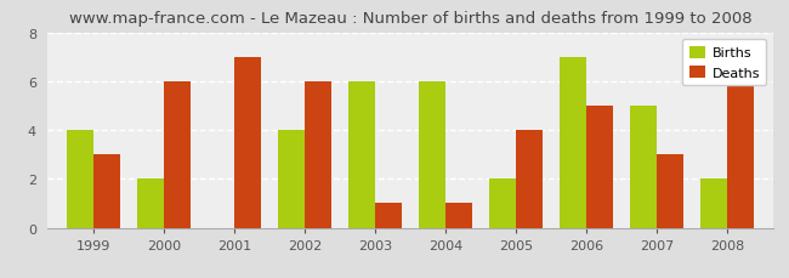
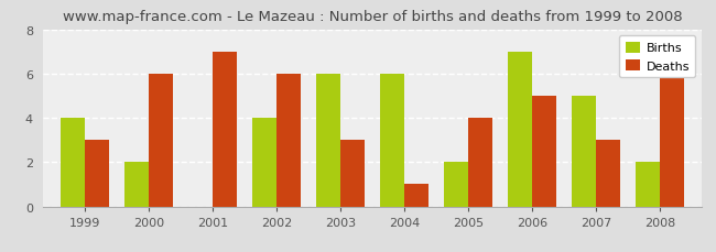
Deaths/2003: 1 -> 3
